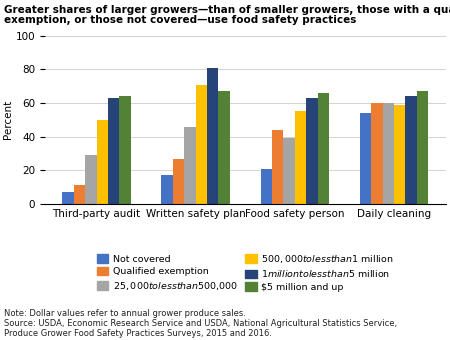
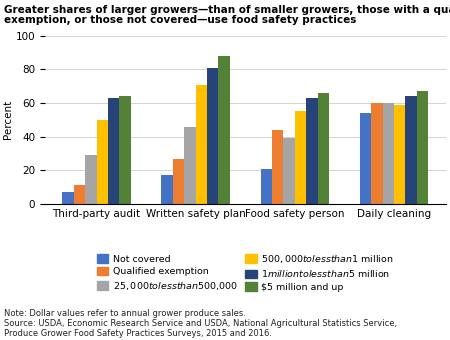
$5 million and up/Written safety plan: 67 -> 88
